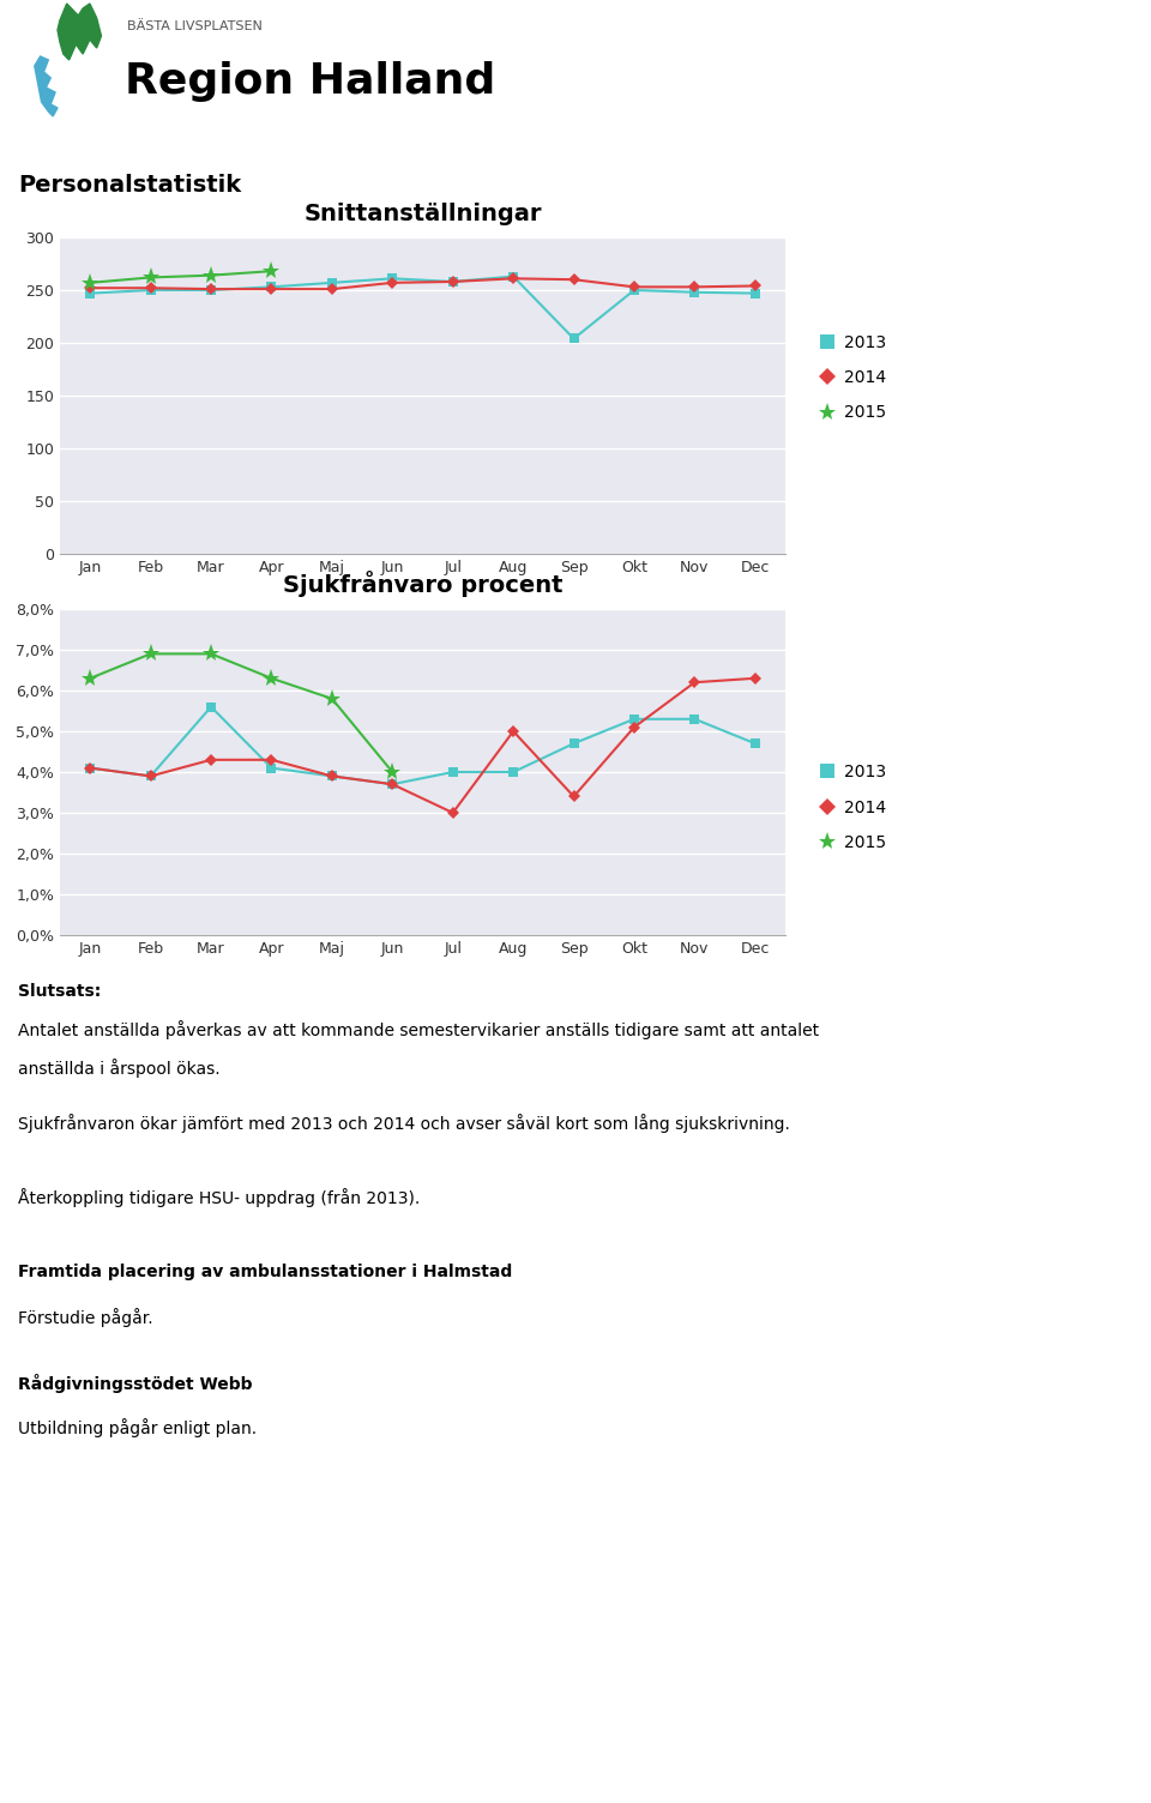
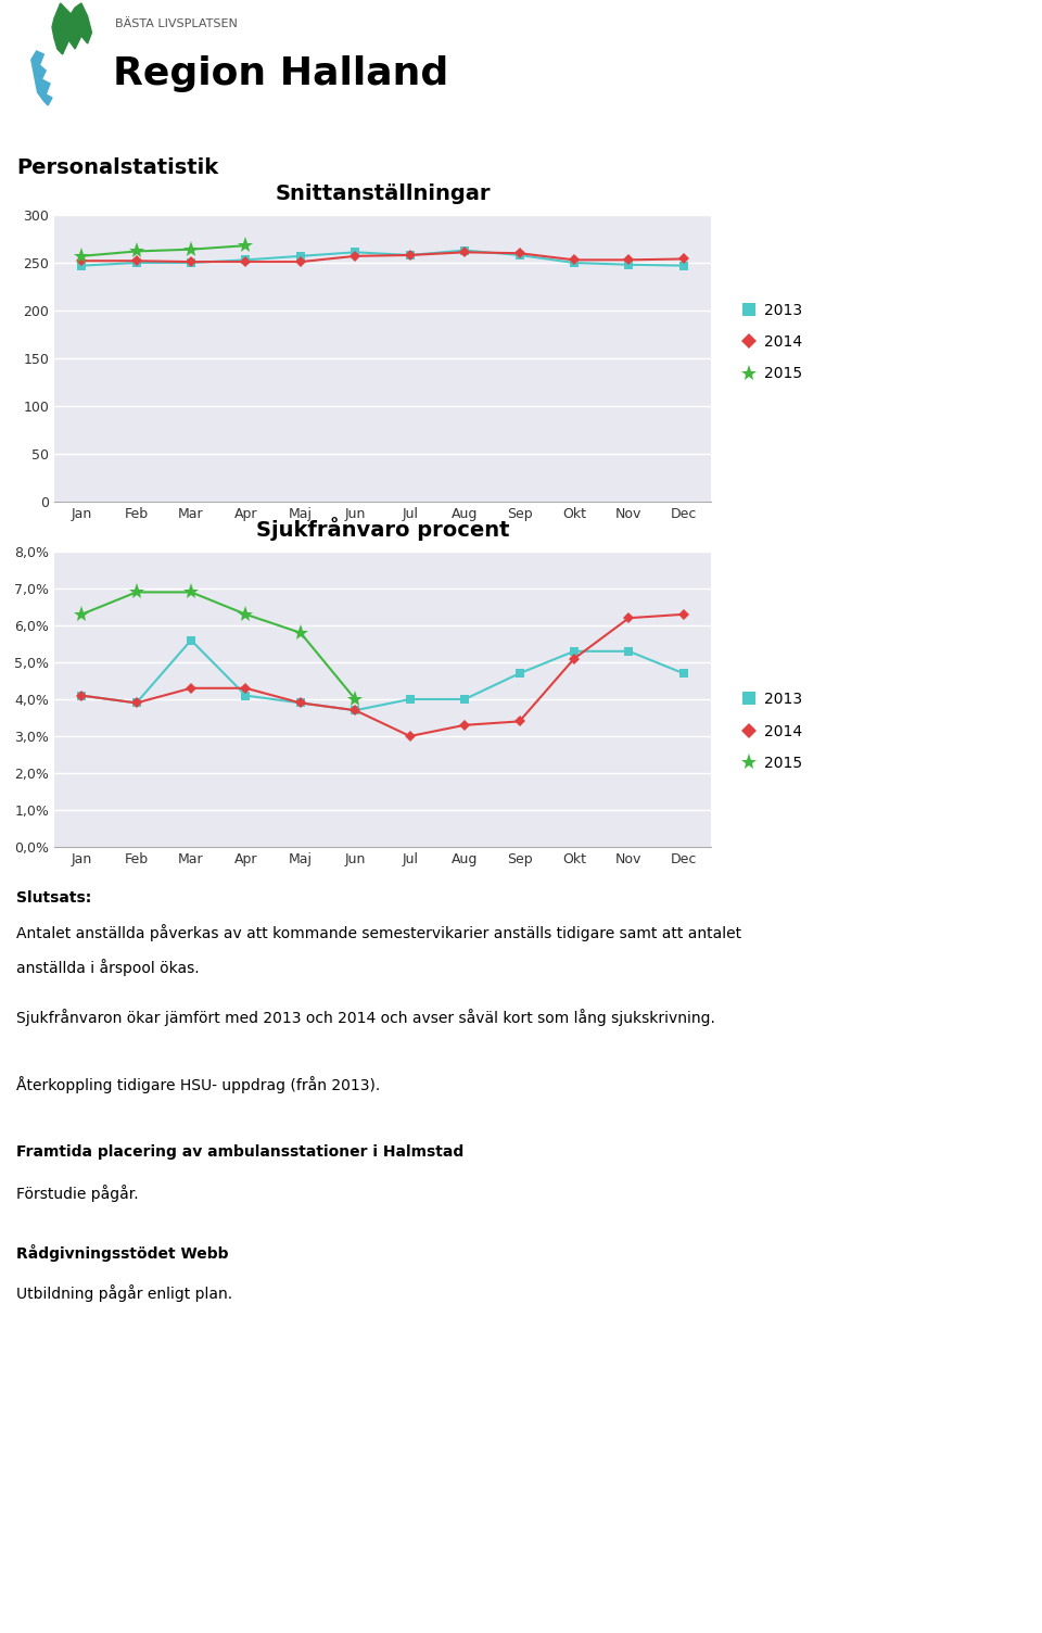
Snittanställningar/2013/Sep: 204 -> 258
Sjukfrånvaro procent/2014/Aug: 5,0% -> 3,3%
